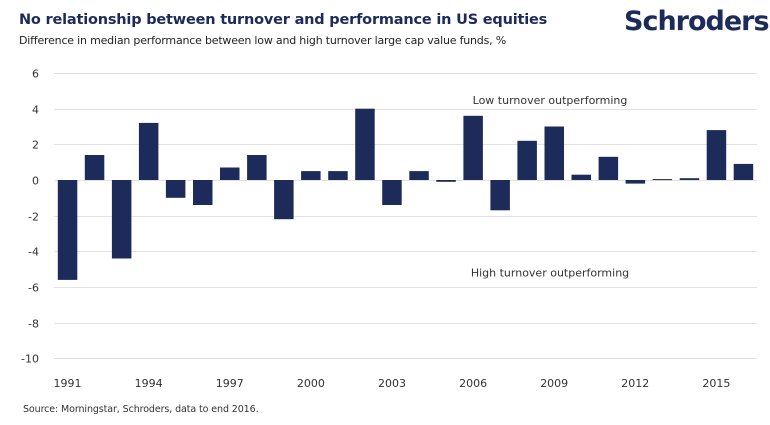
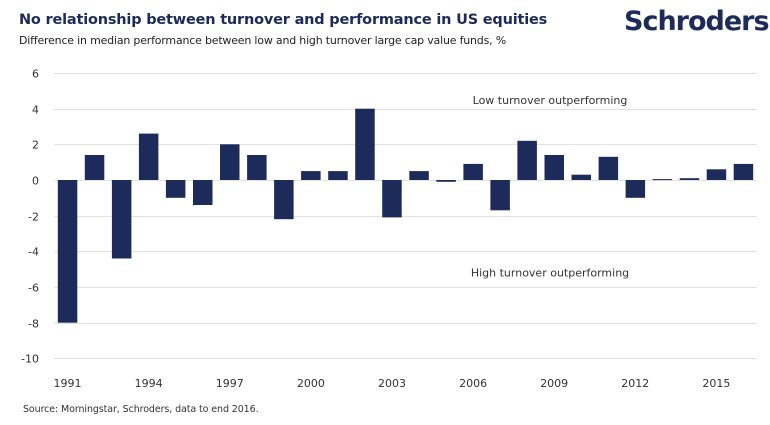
1991: -5.6 -> -8.0
1994: 3.2 -> 2.6
1997: 0.7 -> 2.0
2003: -1.4 -> -2.1
2006: 3.6 -> 0.9
2009: 3.0 -> 1.4
2012: -0.2 -> -1.0
2015: 2.8 -> 0.6
